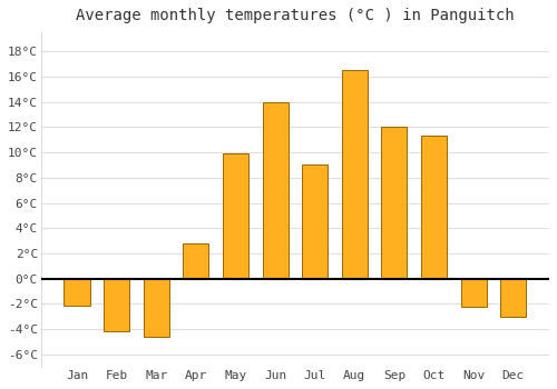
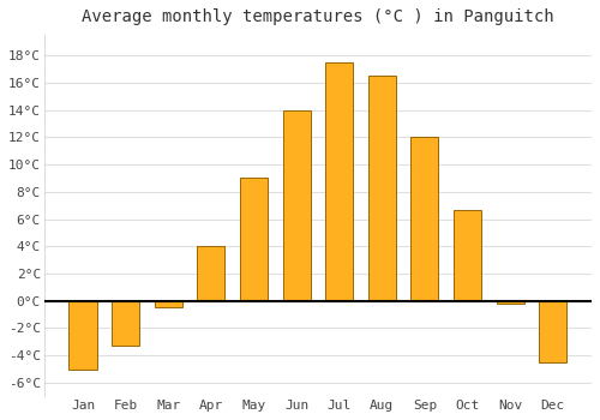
Jan: -2.1°C -> -5.0°C
Feb: -4.2°C -> -3.3°C
Mar: -4.6°C -> -0.5°C
Apr: 2.8°C -> 4.0°C
May: 9.9°C -> 9.0°C
Jul: 9.0°C -> 17.5°C
Oct: 11.3°C -> 6.7°C
Nov: -2.2°C -> -0.2°C
Dec: -3.0°C -> -4.5°C
